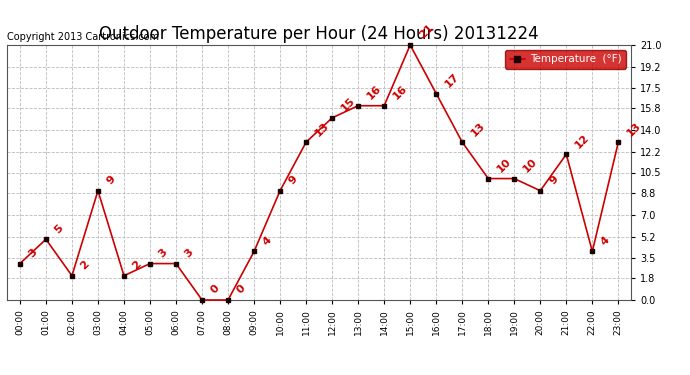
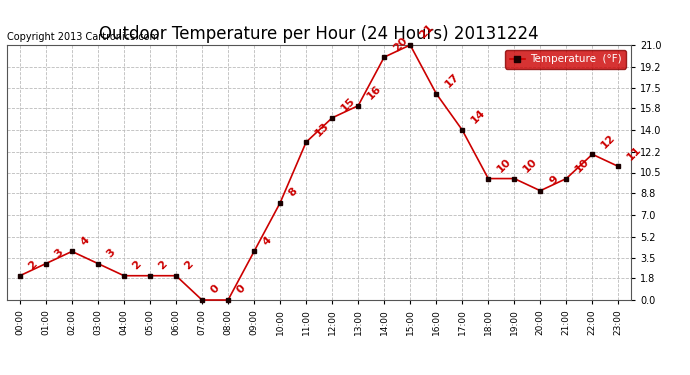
00:00: 3 -> 2
01:00: 5 -> 3
02:00: 2 -> 4
03:00: 9 -> 3
05:00: 3 -> 2
06:00: 3 -> 2
10:00: 9 -> 8
14:00: 16 -> 20
17:00: 13 -> 14
21:00: 12 -> 10
22:00: 4 -> 12
23:00: 13 -> 11
